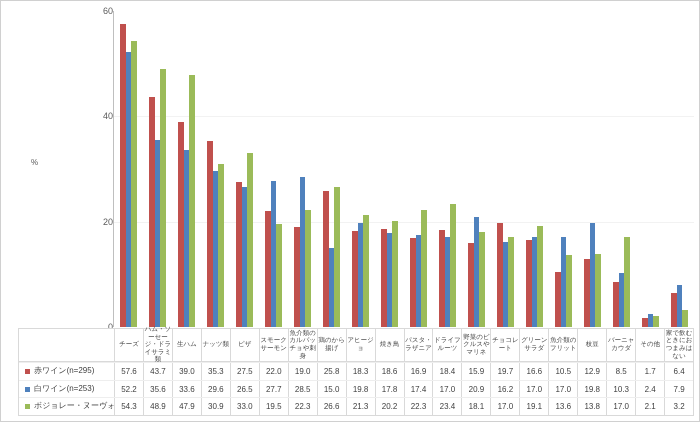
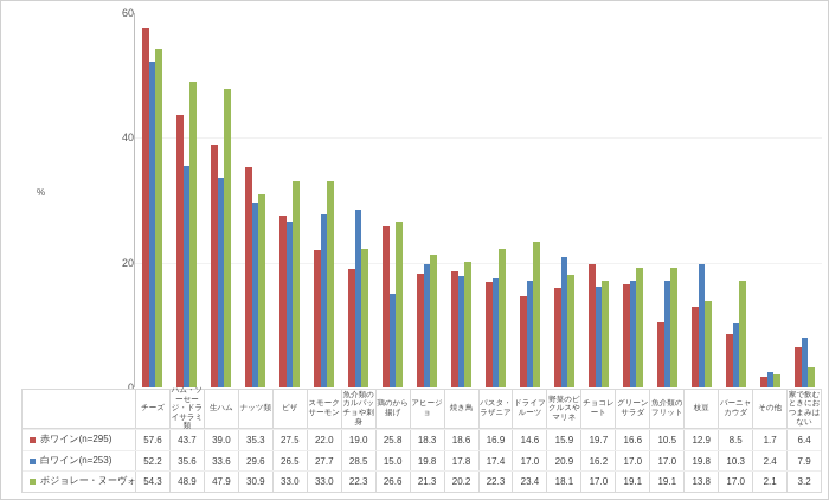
ボジョレー・ヌーヴォー(n=94)/スモークサーモン: 19.5 -> 33.0
赤ワイン(n=295)/ドライフルーツ: 18.4 -> 14.6
ボジョレー・ヌーヴォー(n=94)/魚介類のフリット: 13.6 -> 19.1
